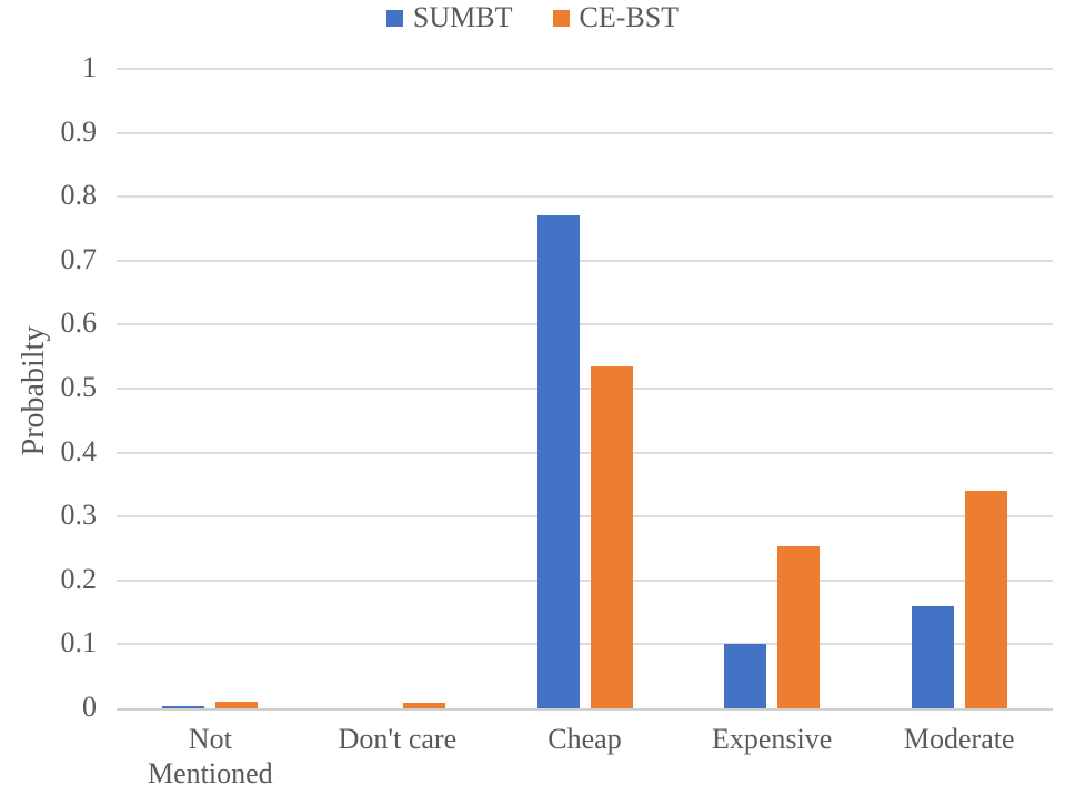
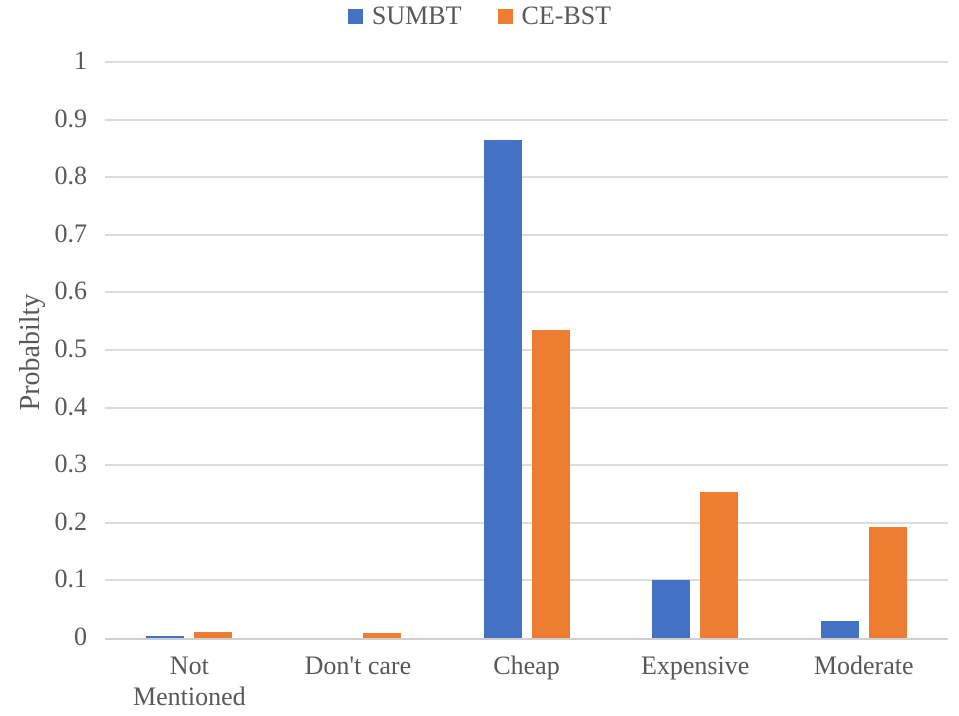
SUMBT/Cheap: 0.77 -> 0.86
SUMBT/Moderate: 0.16 -> 0.03
CE-BST/Moderate: 0.34 -> 0.19
